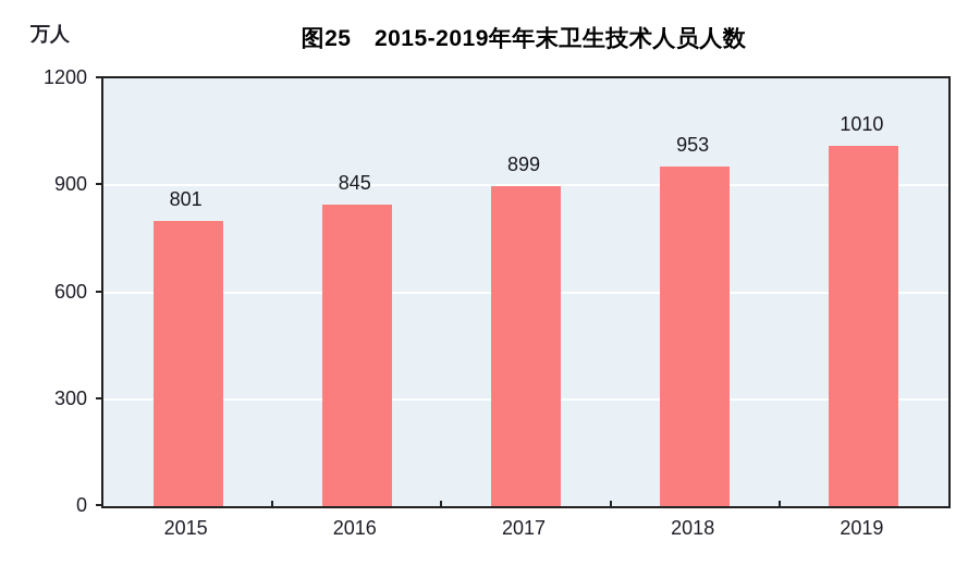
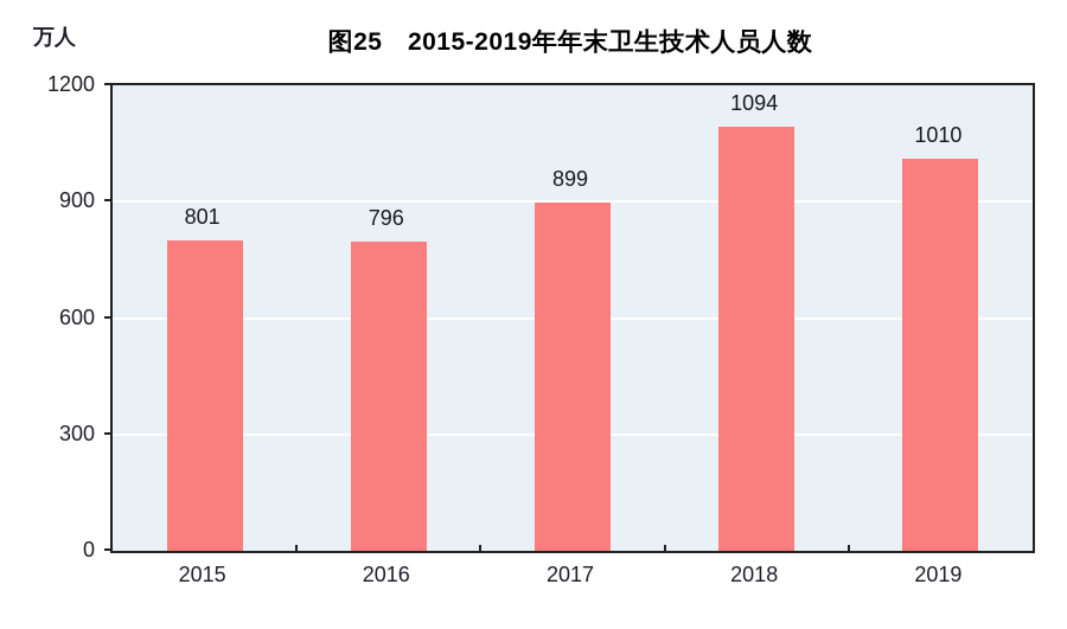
2016: 845 -> 796
2018: 953 -> 1094
